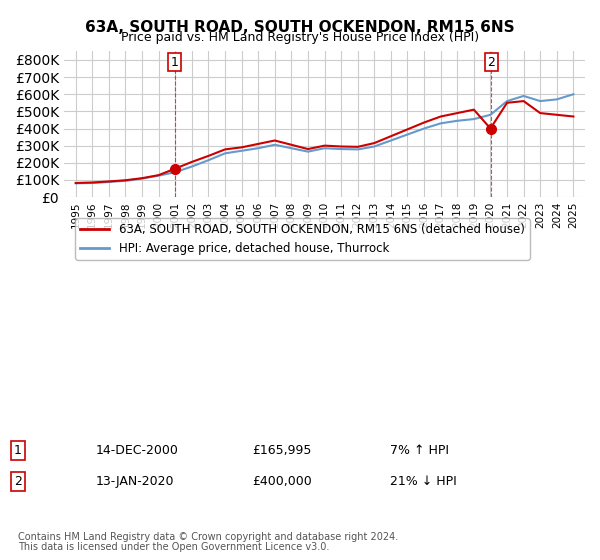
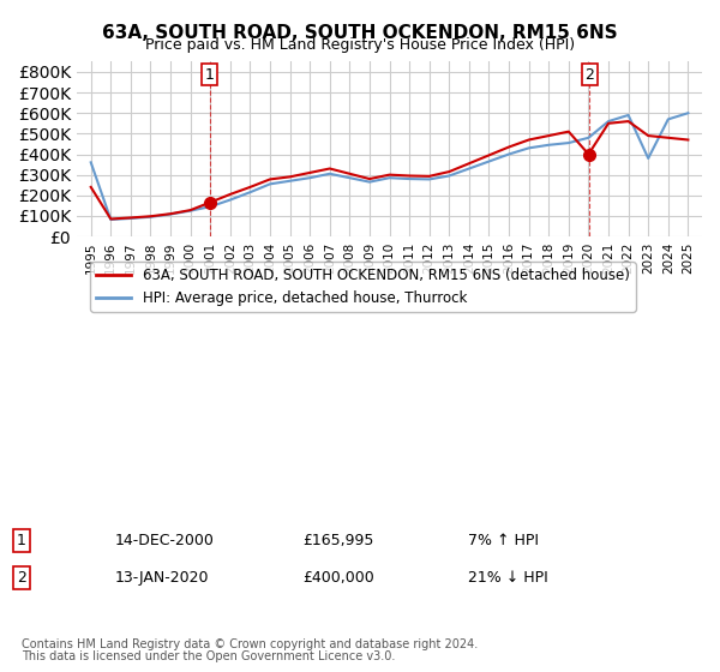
HPI: Average price, detached house, Thurrock/1995: £80K -> £360K
63A, SOUTH ROAD, SOUTH OCKENDON, RM15 6NS (detached house)/1995: £80K -> £240K
HPI: Average price, detached house, Thurrock/2023: £560K -> £380K
